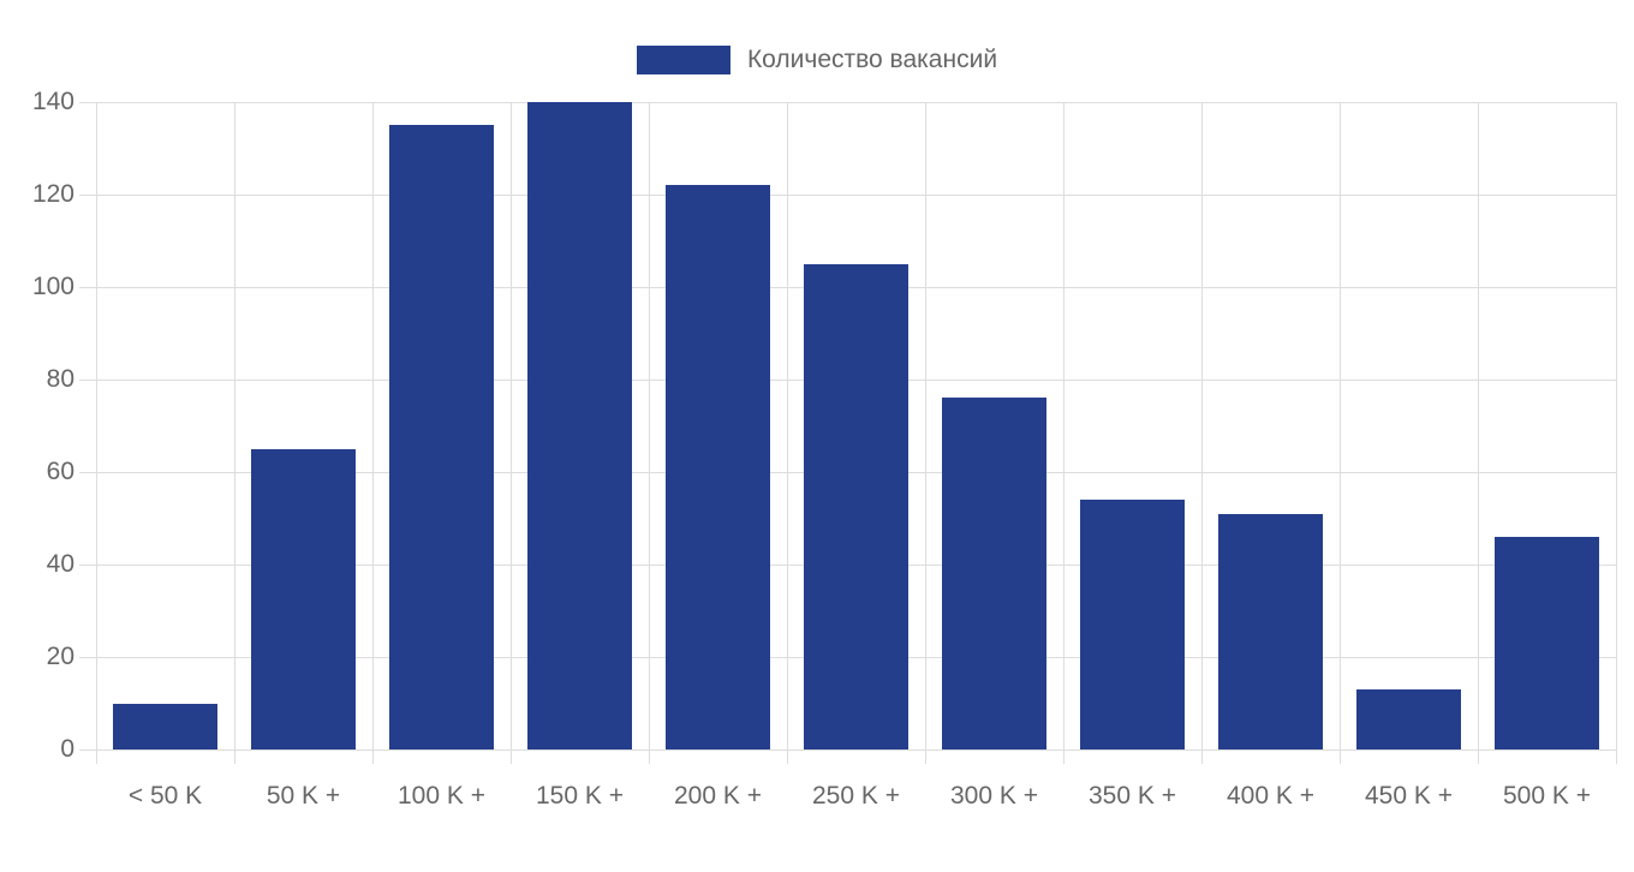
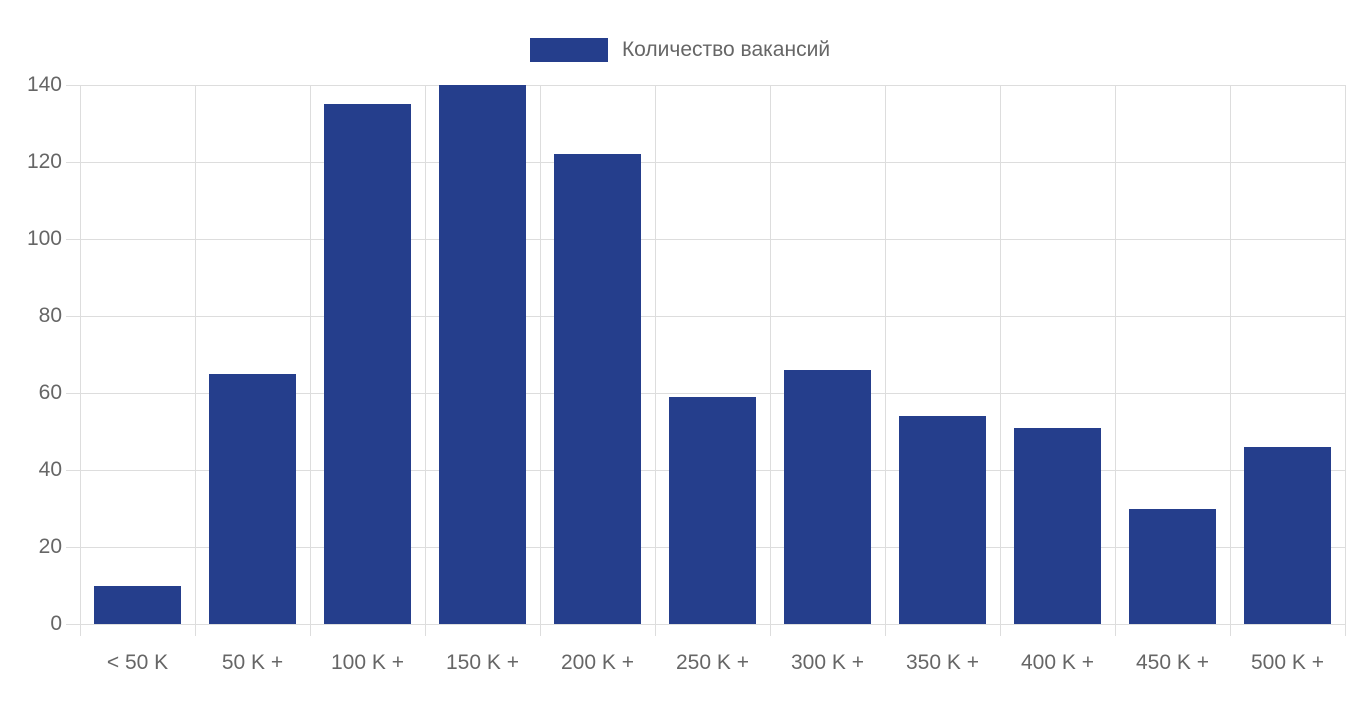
250 K +: 105 -> 59
300 K +: 76 -> 66
450 K +: 13 -> 30
